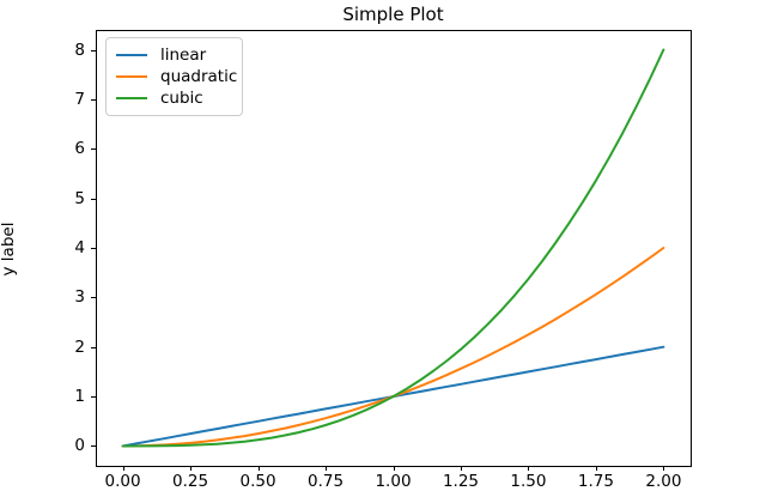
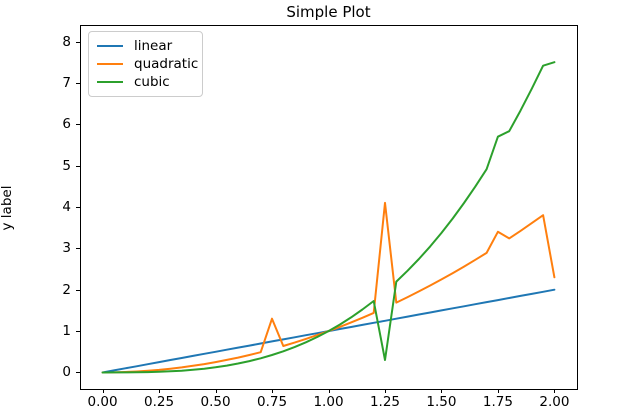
quadratic/0.75: 0.6 -> 1.3
quadratic/1.25: 1.6 -> 4.1
cubic/1.25: 2.0 -> 0.3
quadratic/1.75: 3.1 -> 3.4
cubic/1.75: 5.4 -> 5.7
quadratic/2: 4.0 -> 2.3
cubic/2: 8.0 -> 7.5
